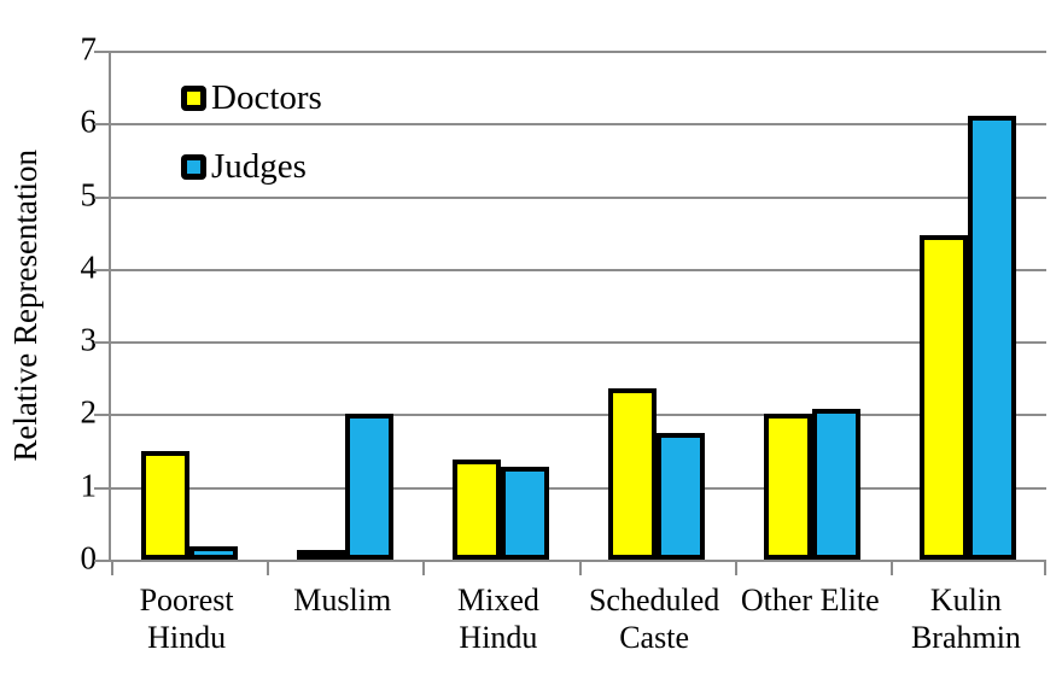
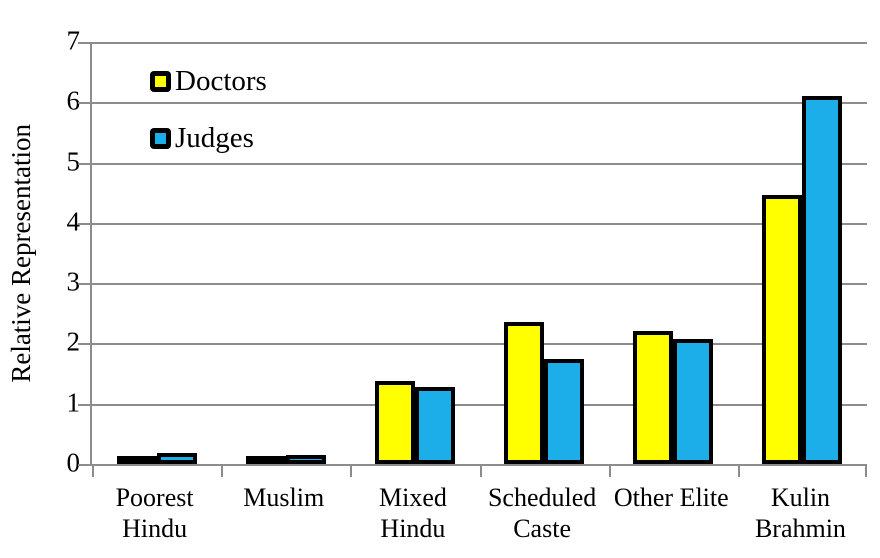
Doctors/Poorest Hindu: 1.5 -> 0.1
Judges/Muslim: 2.0 -> 0.1
Doctors/Other Elite: 2.0 -> 2.2
